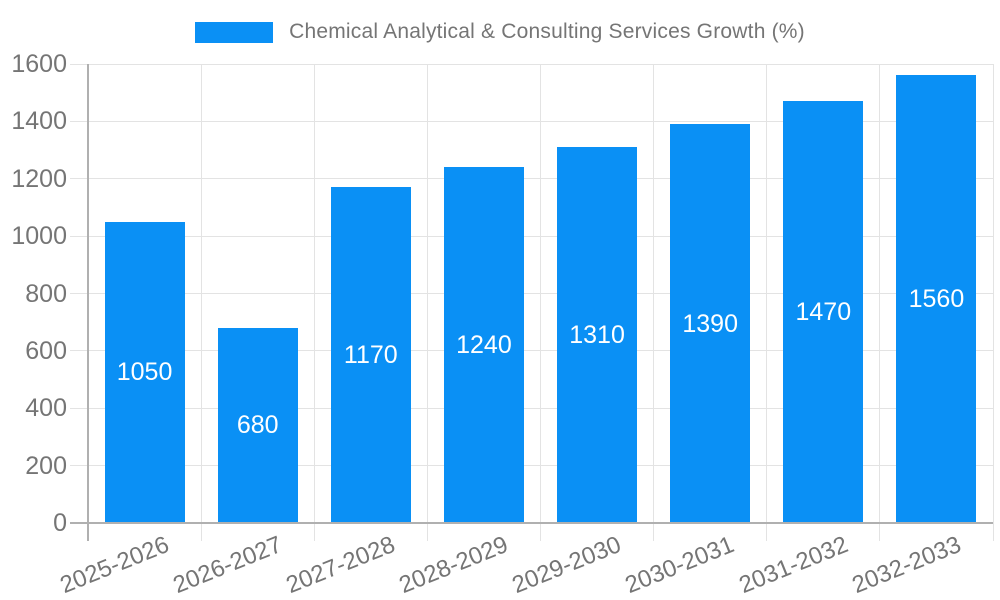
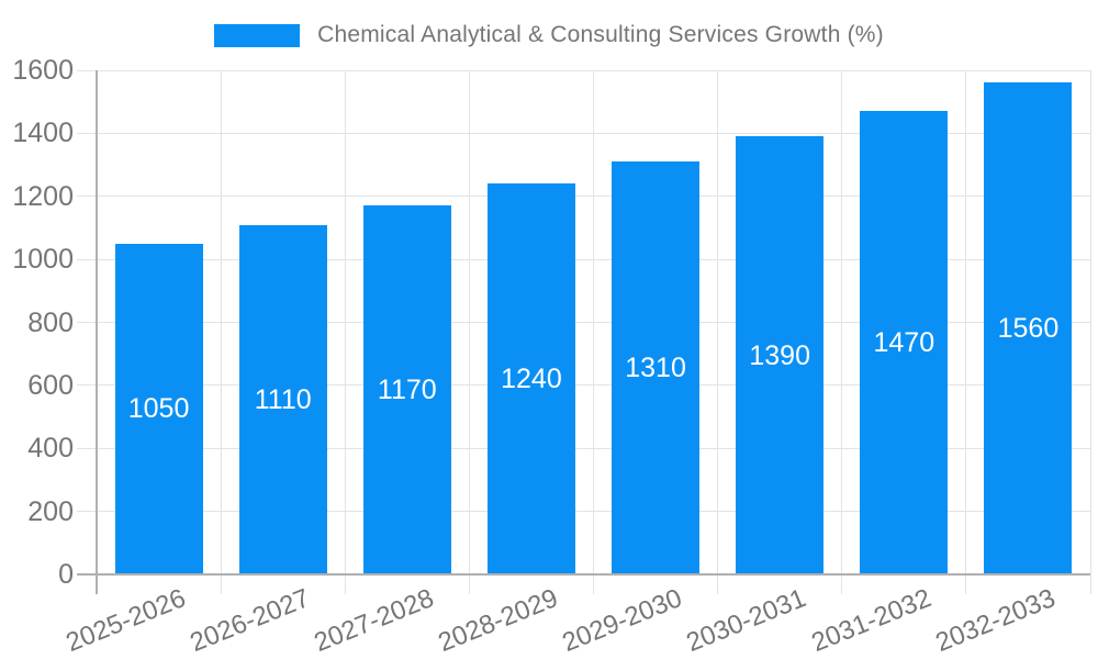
2026-2027: 680 -> 1110
